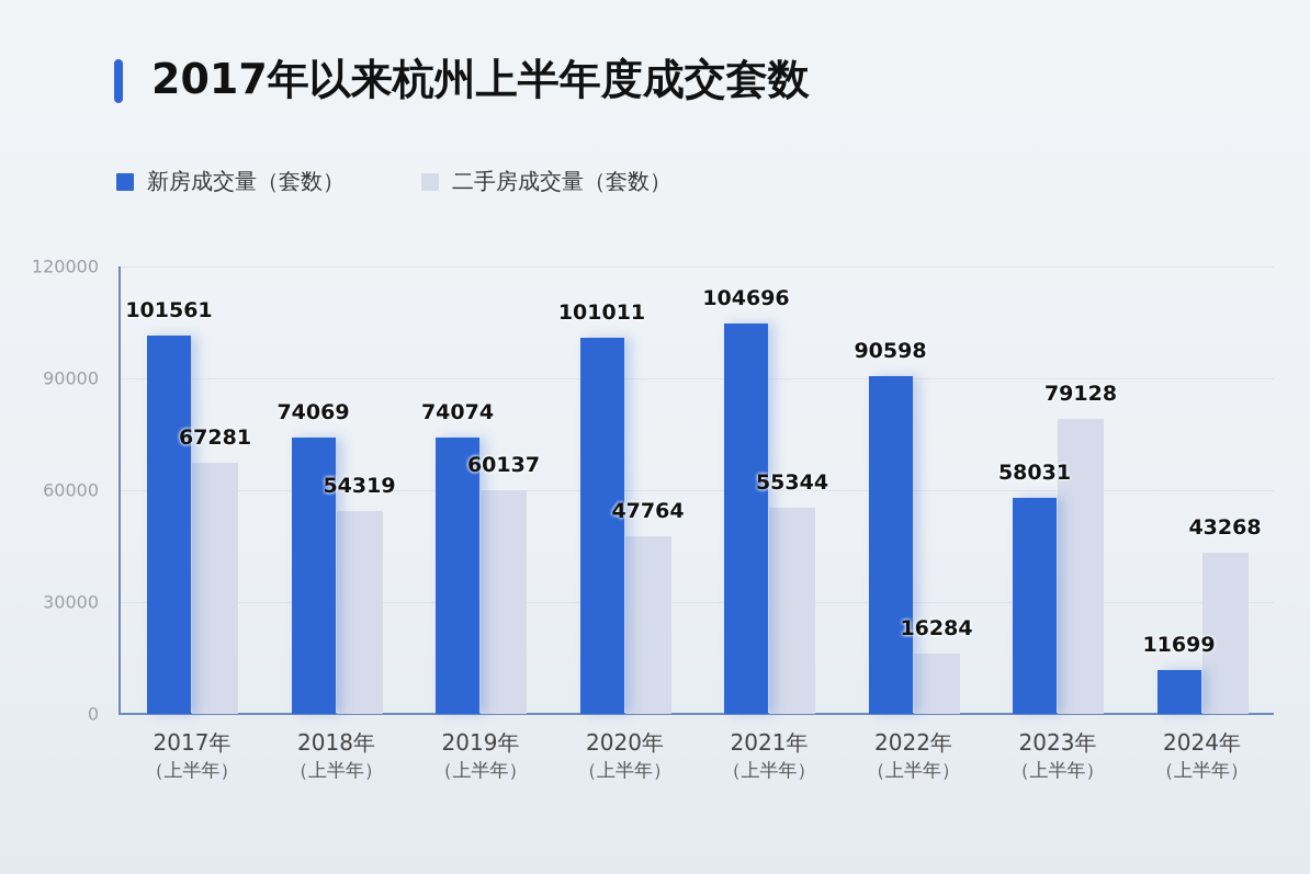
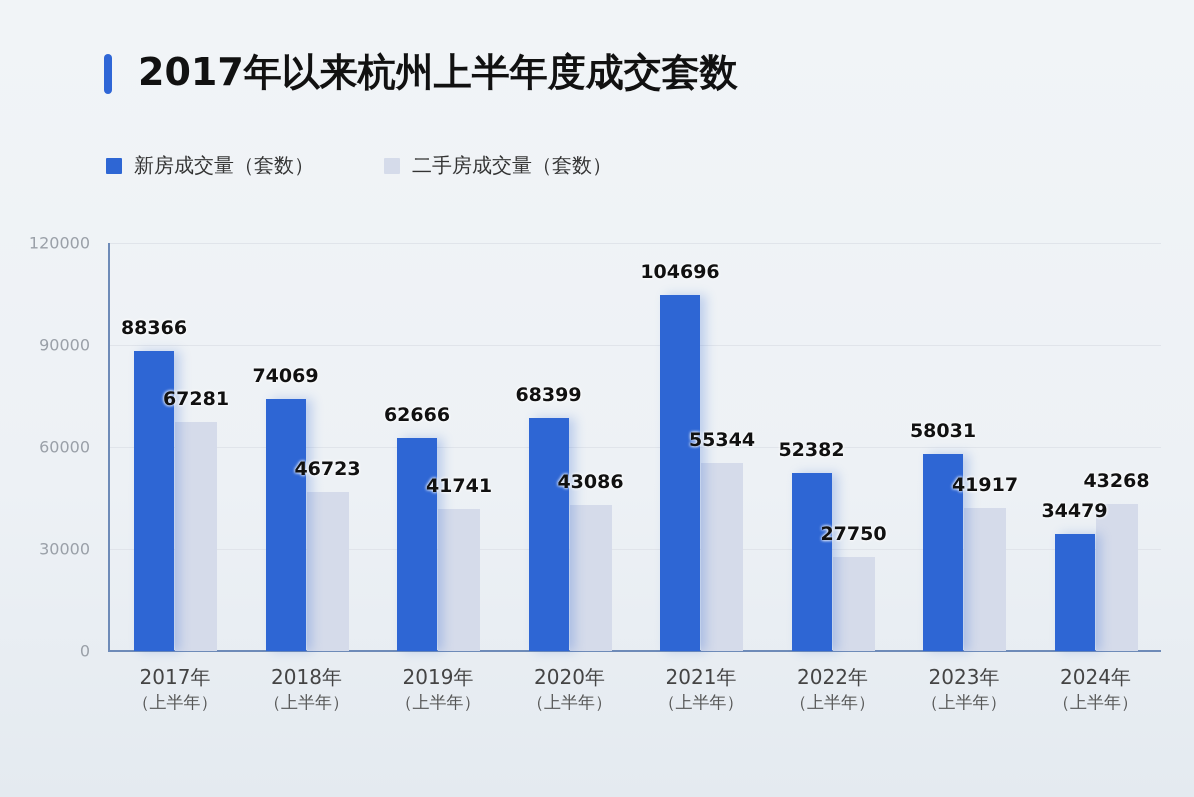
新房成交量（套数）/2017年（上半年）: 101561 -> 88366
二手房成交量（套数）/2018年（上半年）: 54319 -> 46723
新房成交量（套数）/2019年（上半年）: 74074 -> 62666
二手房成交量（套数）/2019年（上半年）: 60137 -> 41741
新房成交量（套数）/2020年（上半年）: 101011 -> 68399
二手房成交量（套数）/2020年（上半年）: 47764 -> 43086
新房成交量（套数）/2022年（上半年）: 90598 -> 52382
二手房成交量（套数）/2022年（上半年）: 16284 -> 27750
二手房成交量（套数）/2023年（上半年）: 79128 -> 41917
新房成交量（套数）/2024年（上半年）: 11699 -> 34479
